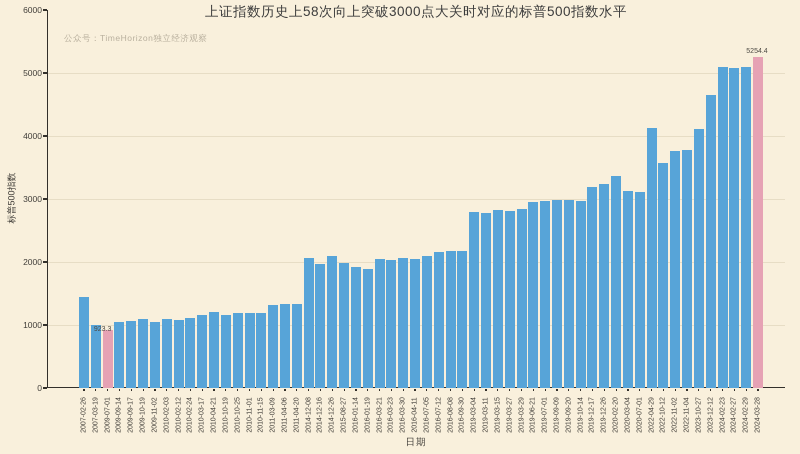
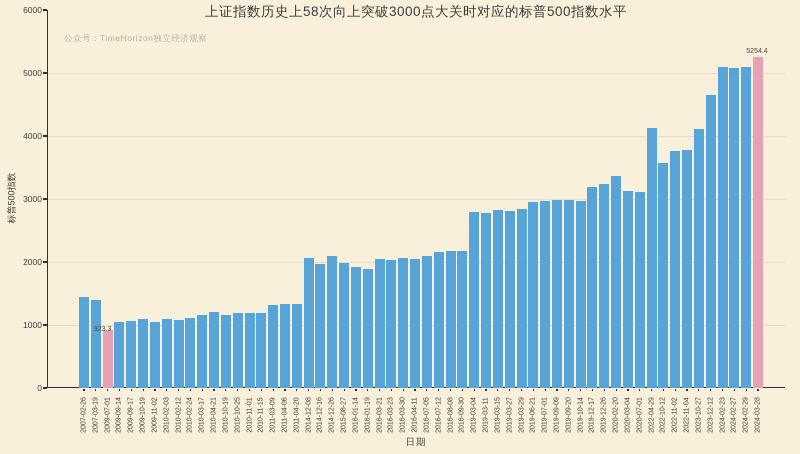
2007-03-19: 1000 -> 1400
